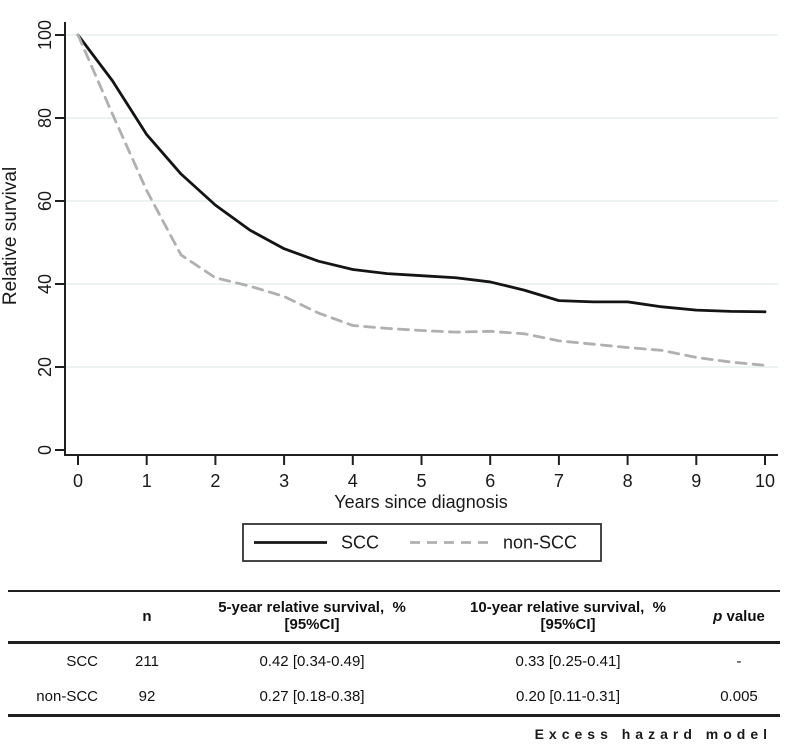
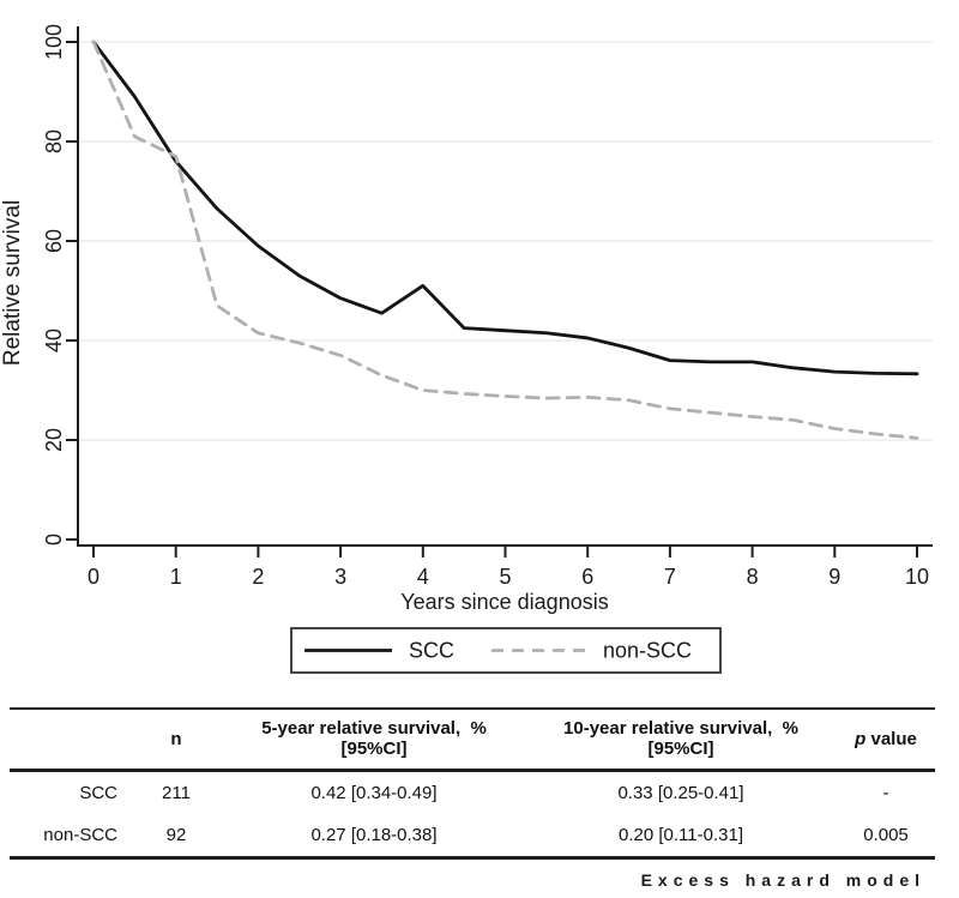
non-SCC/1: 62 -> 77
SCC/4: 44 -> 51
